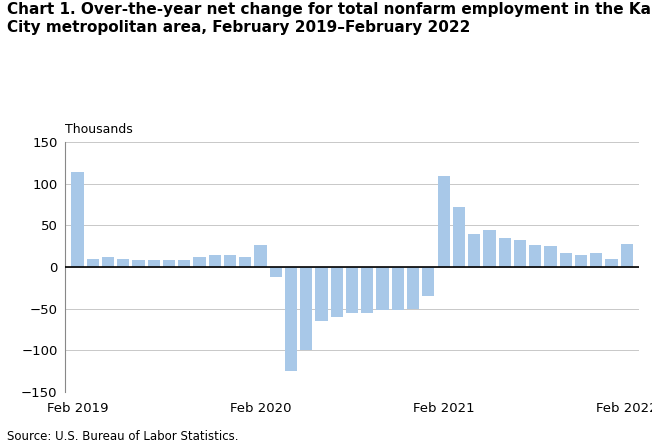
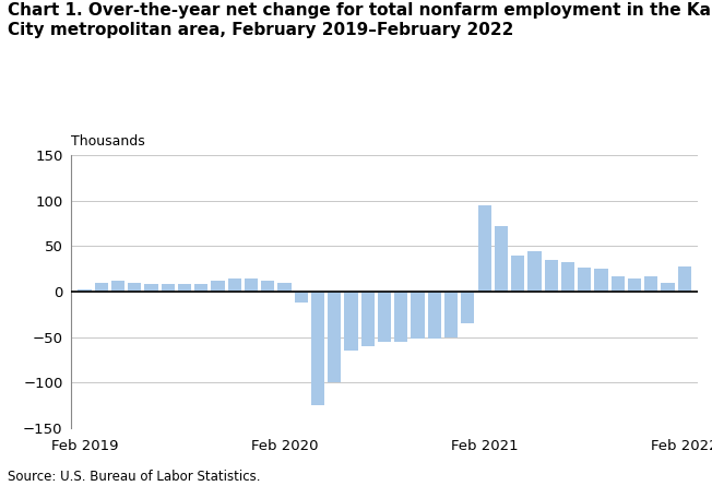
Feb 2019: 114 -> 2
Feb 2020: 26 -> 10
Feb 2021: 110 -> 95
